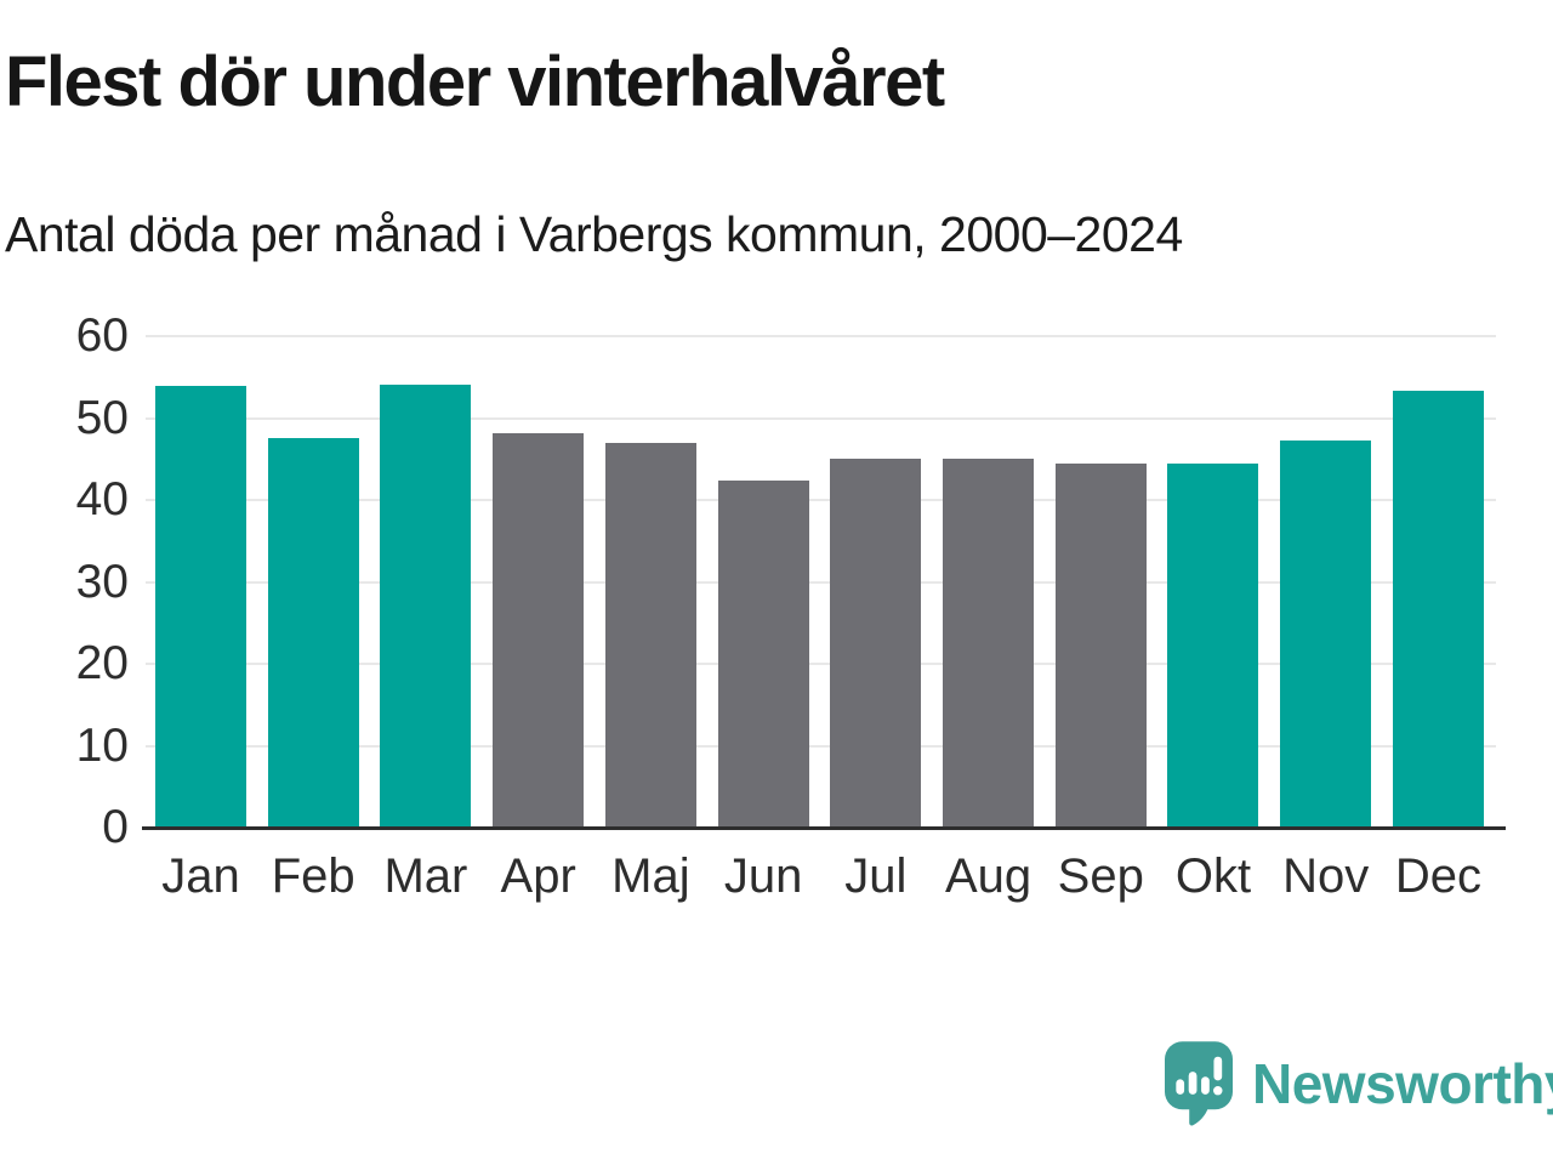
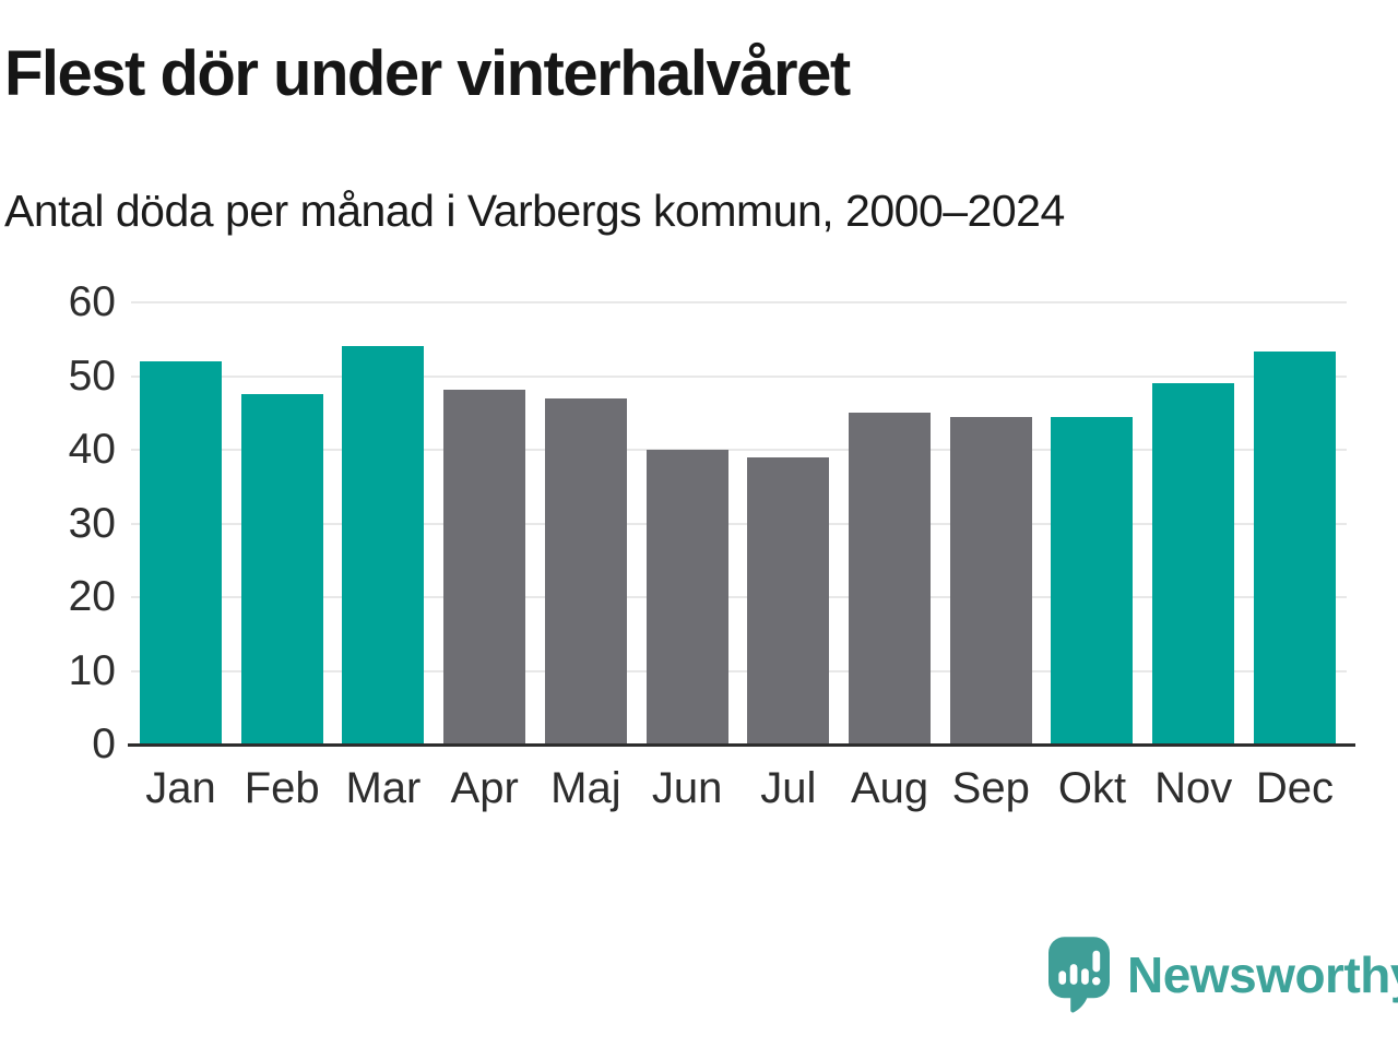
Jan: 54 -> 52
Jun: 42 -> 40
Jul: 45 -> 39
Nov: 47 -> 49
